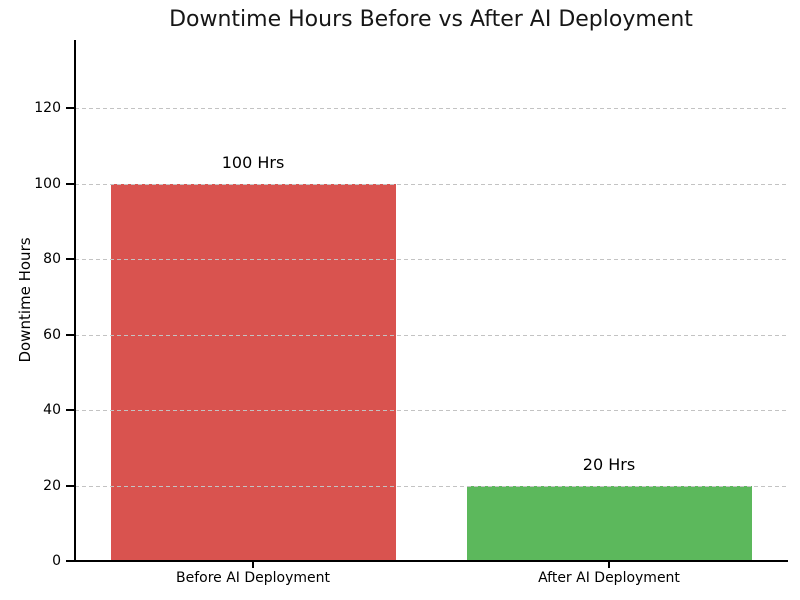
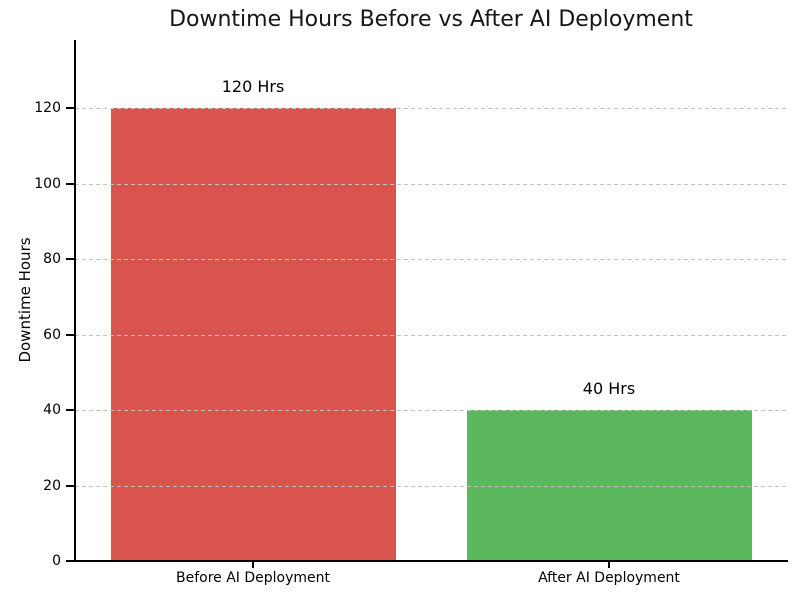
Before AI Deployment: 100 -> 120
After AI Deployment: 20 -> 40
